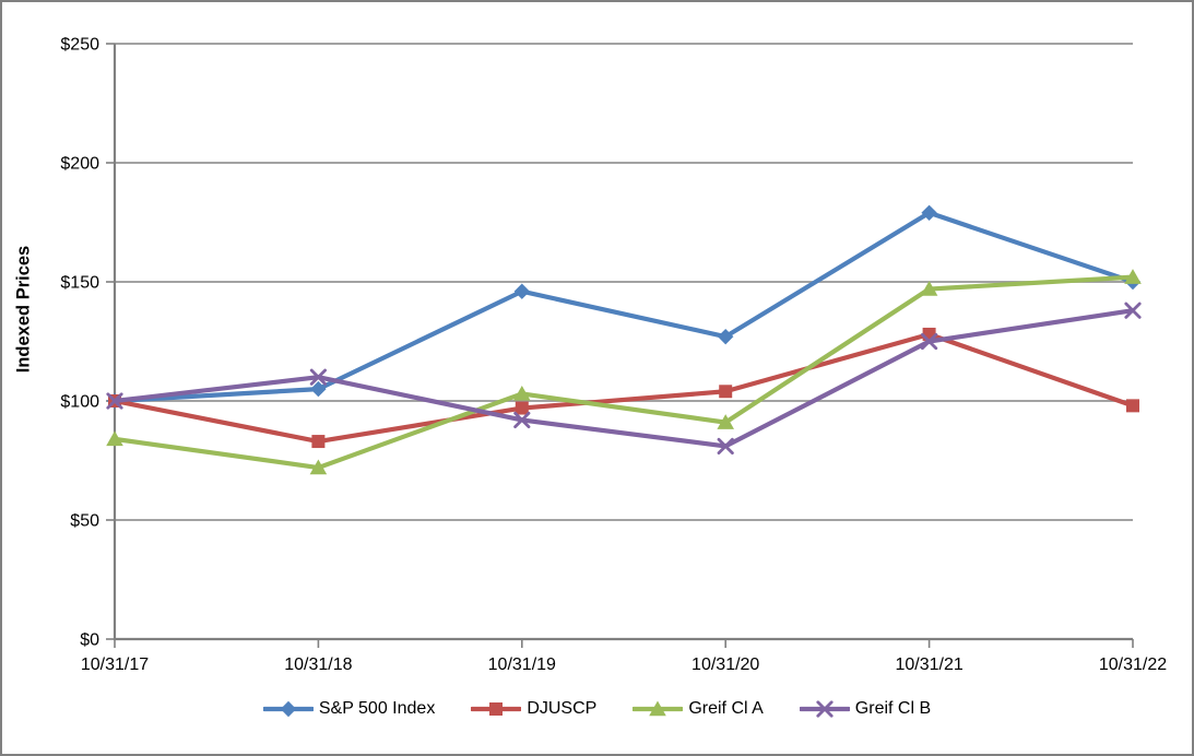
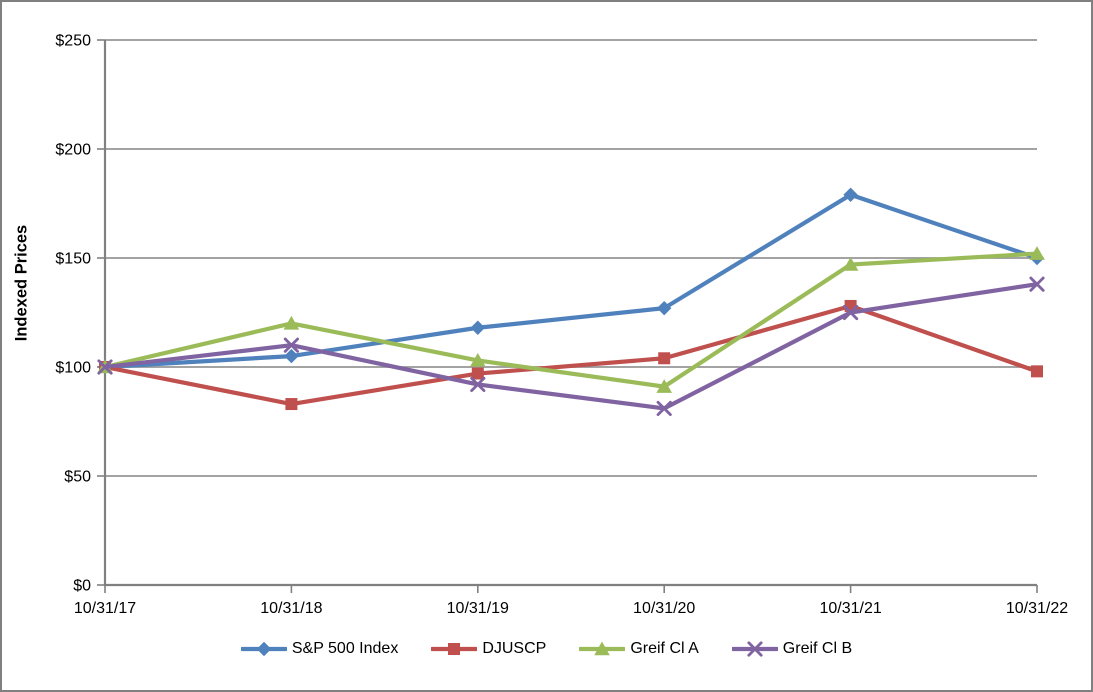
Greif Cl A/10/31/17: $84 -> $100
Greif Cl A/10/31/18: $72 -> $120
S&P 500 Index/10/31/19: $146 -> $118
